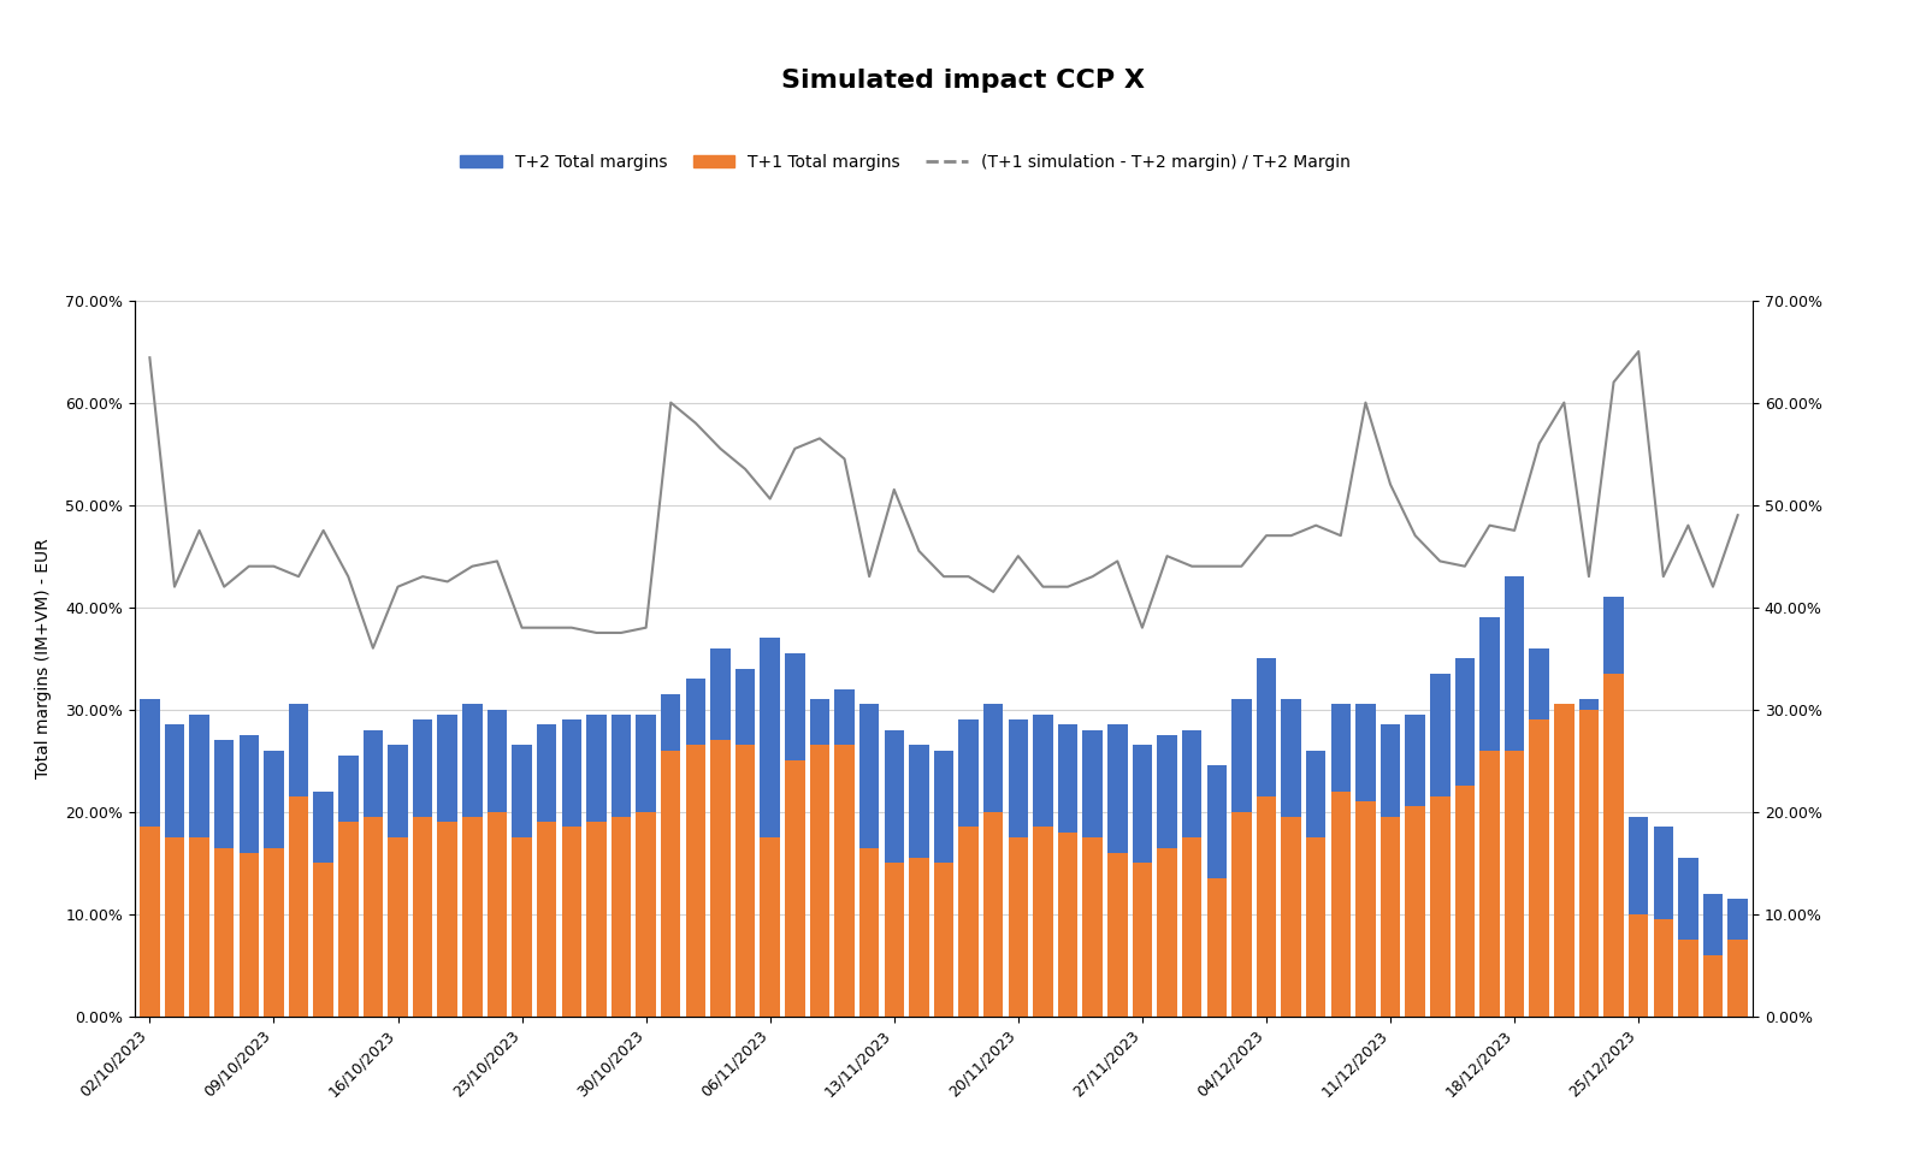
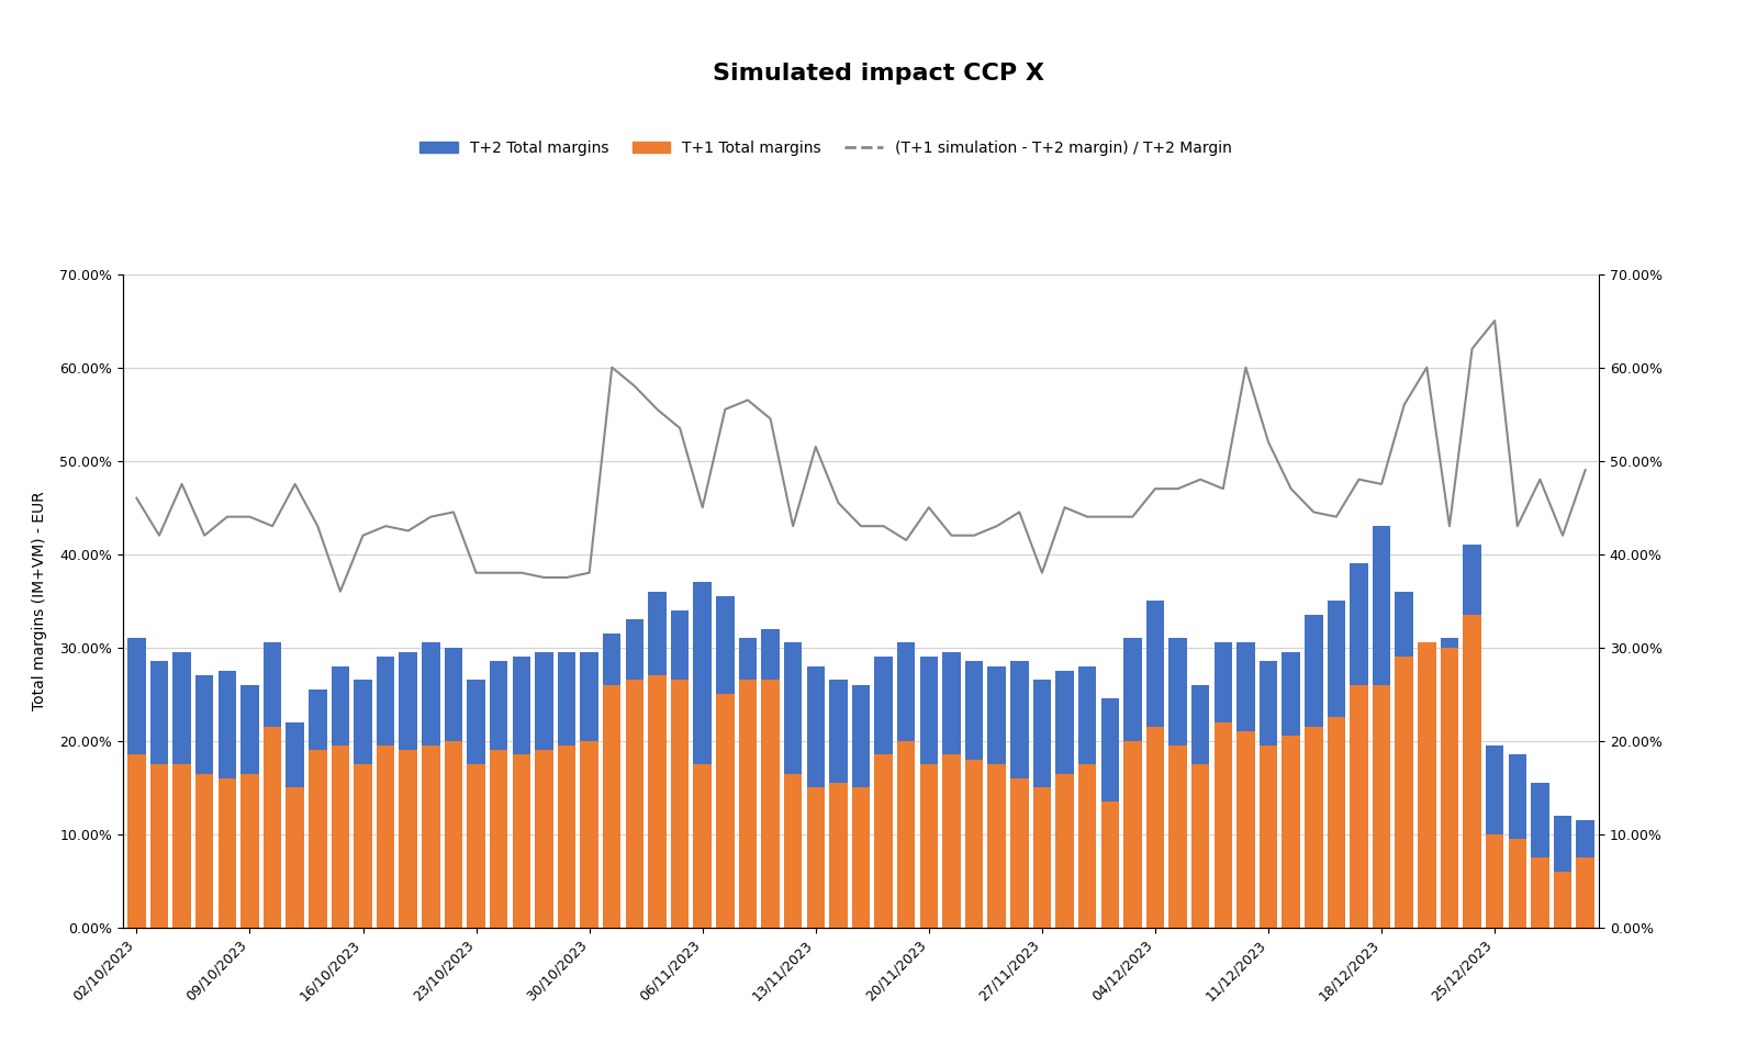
(T+1 simulation - T+2 margin) / T+2 Margin/02/10/2023: 64.4% -> 46.0%
(T+1 simulation - T+2 margin) / T+2 Margin/06/11/2023: 50.6% -> 45.0%
